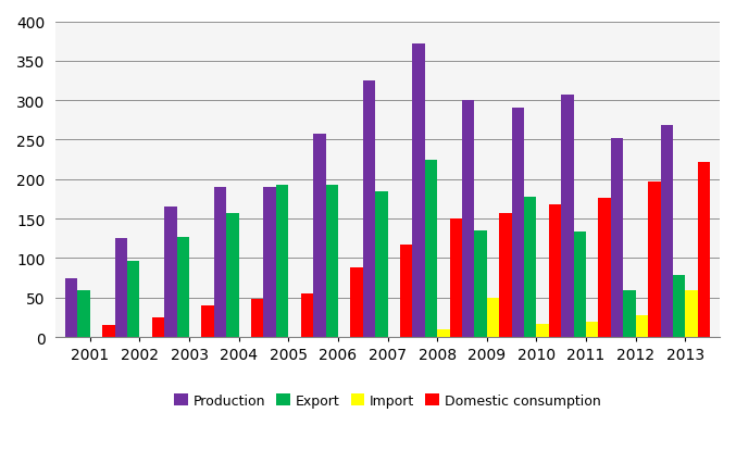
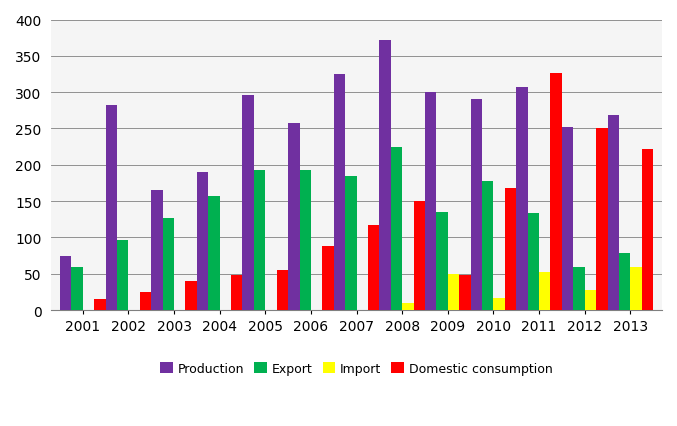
Production/2002: 125 -> 282
Production/2005: 190 -> 296
Domestic consumption/2009: 157 -> 48
Import/2011: 20 -> 52
Domestic consumption/2011: 176 -> 326
Domestic consumption/2012: 197 -> 250
